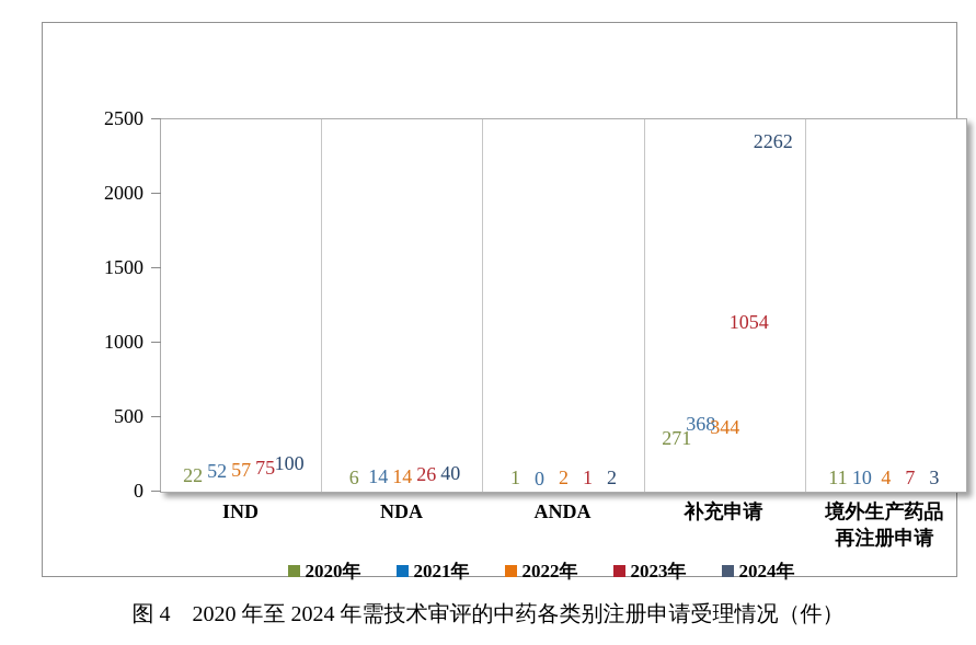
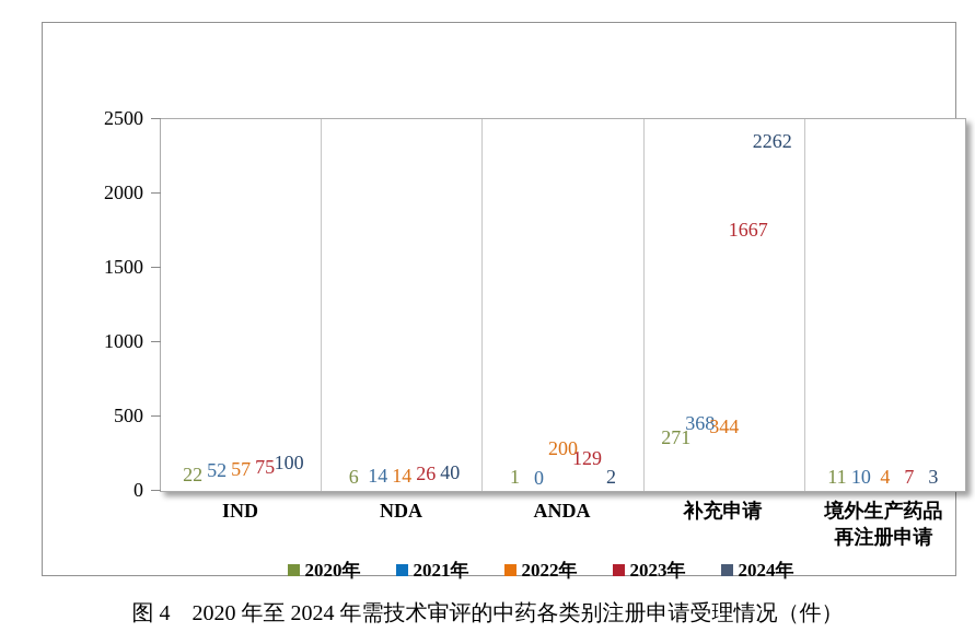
2022年/ANDA: 2 -> 200
2023年/ANDA: 1 -> 129
2023年/补充申请: 1054 -> 1667
